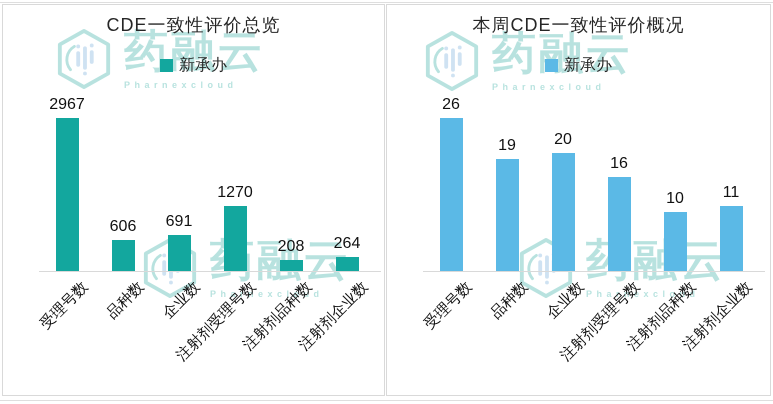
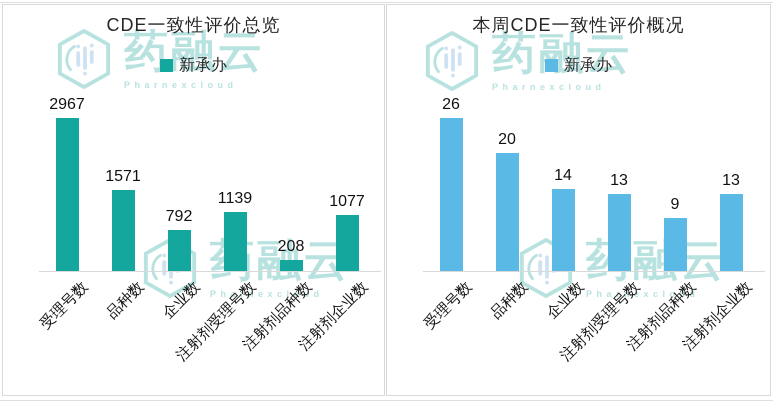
CDE一致性评价总览/品种数: 606 -> 1571
CDE一致性评价总览/企业数: 691 -> 792
CDE一致性评价总览/注射剂受理号数: 1270 -> 1139
CDE一致性评价总览/注射剂企业数: 264 -> 1077
本周CDE一致性评价概况/品种数: 19 -> 20
本周CDE一致性评价概况/企业数: 20 -> 14
本周CDE一致性评价概况/注射剂受理号数: 16 -> 13
本周CDE一致性评价概况/注射剂品种数: 10 -> 9
本周CDE一致性评价概况/注射剂企业数: 11 -> 13
